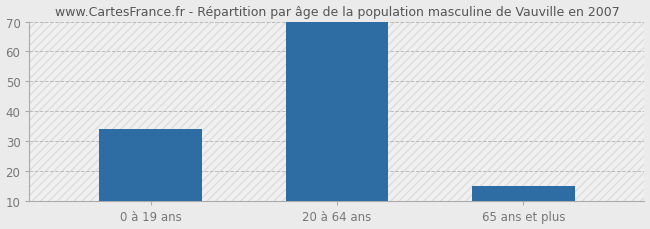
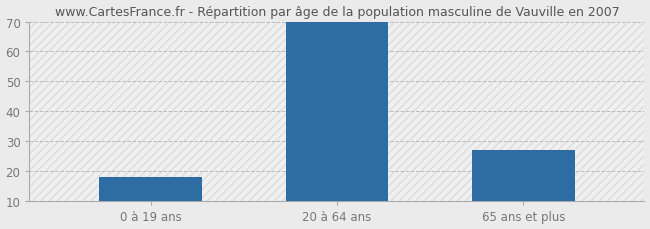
0 à 19 ans: 34 -> 18
65 ans et plus: 15 -> 27
